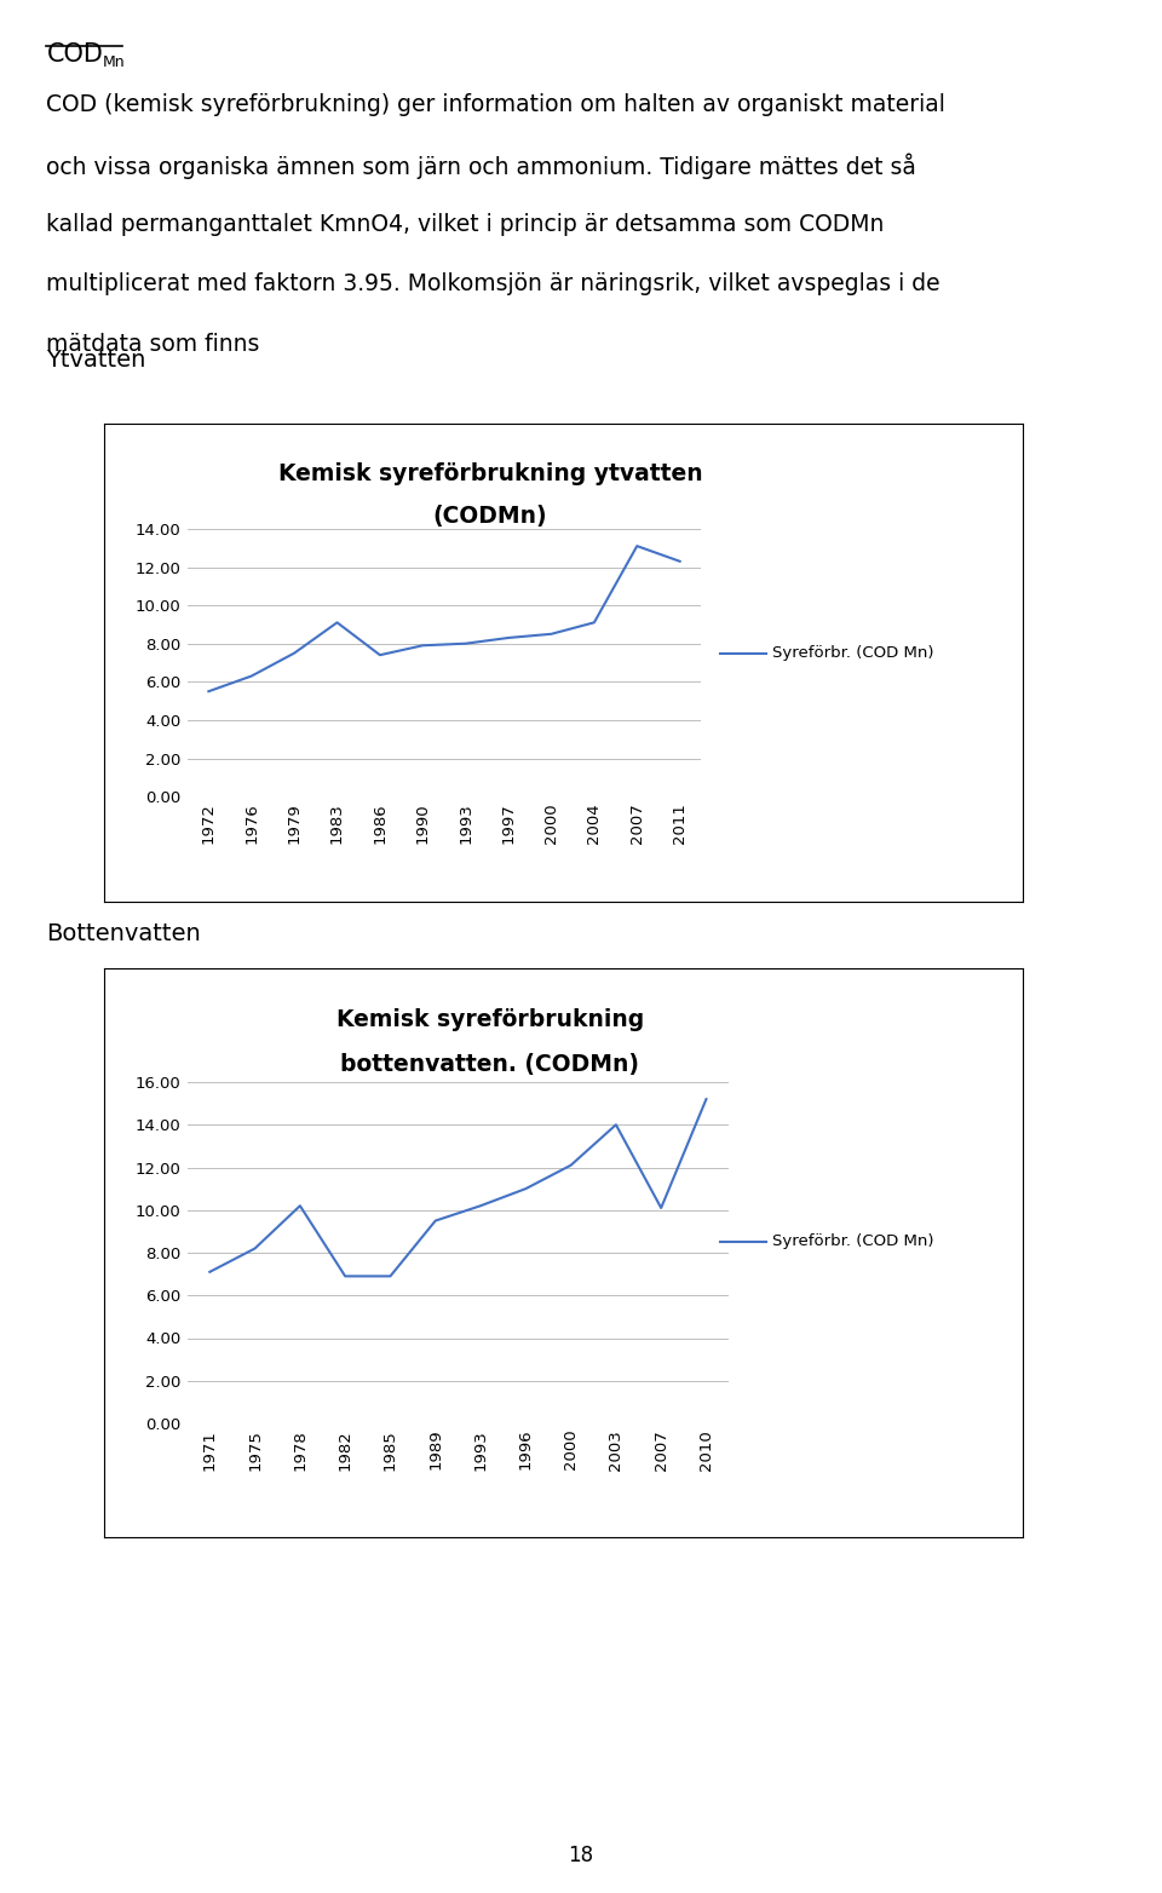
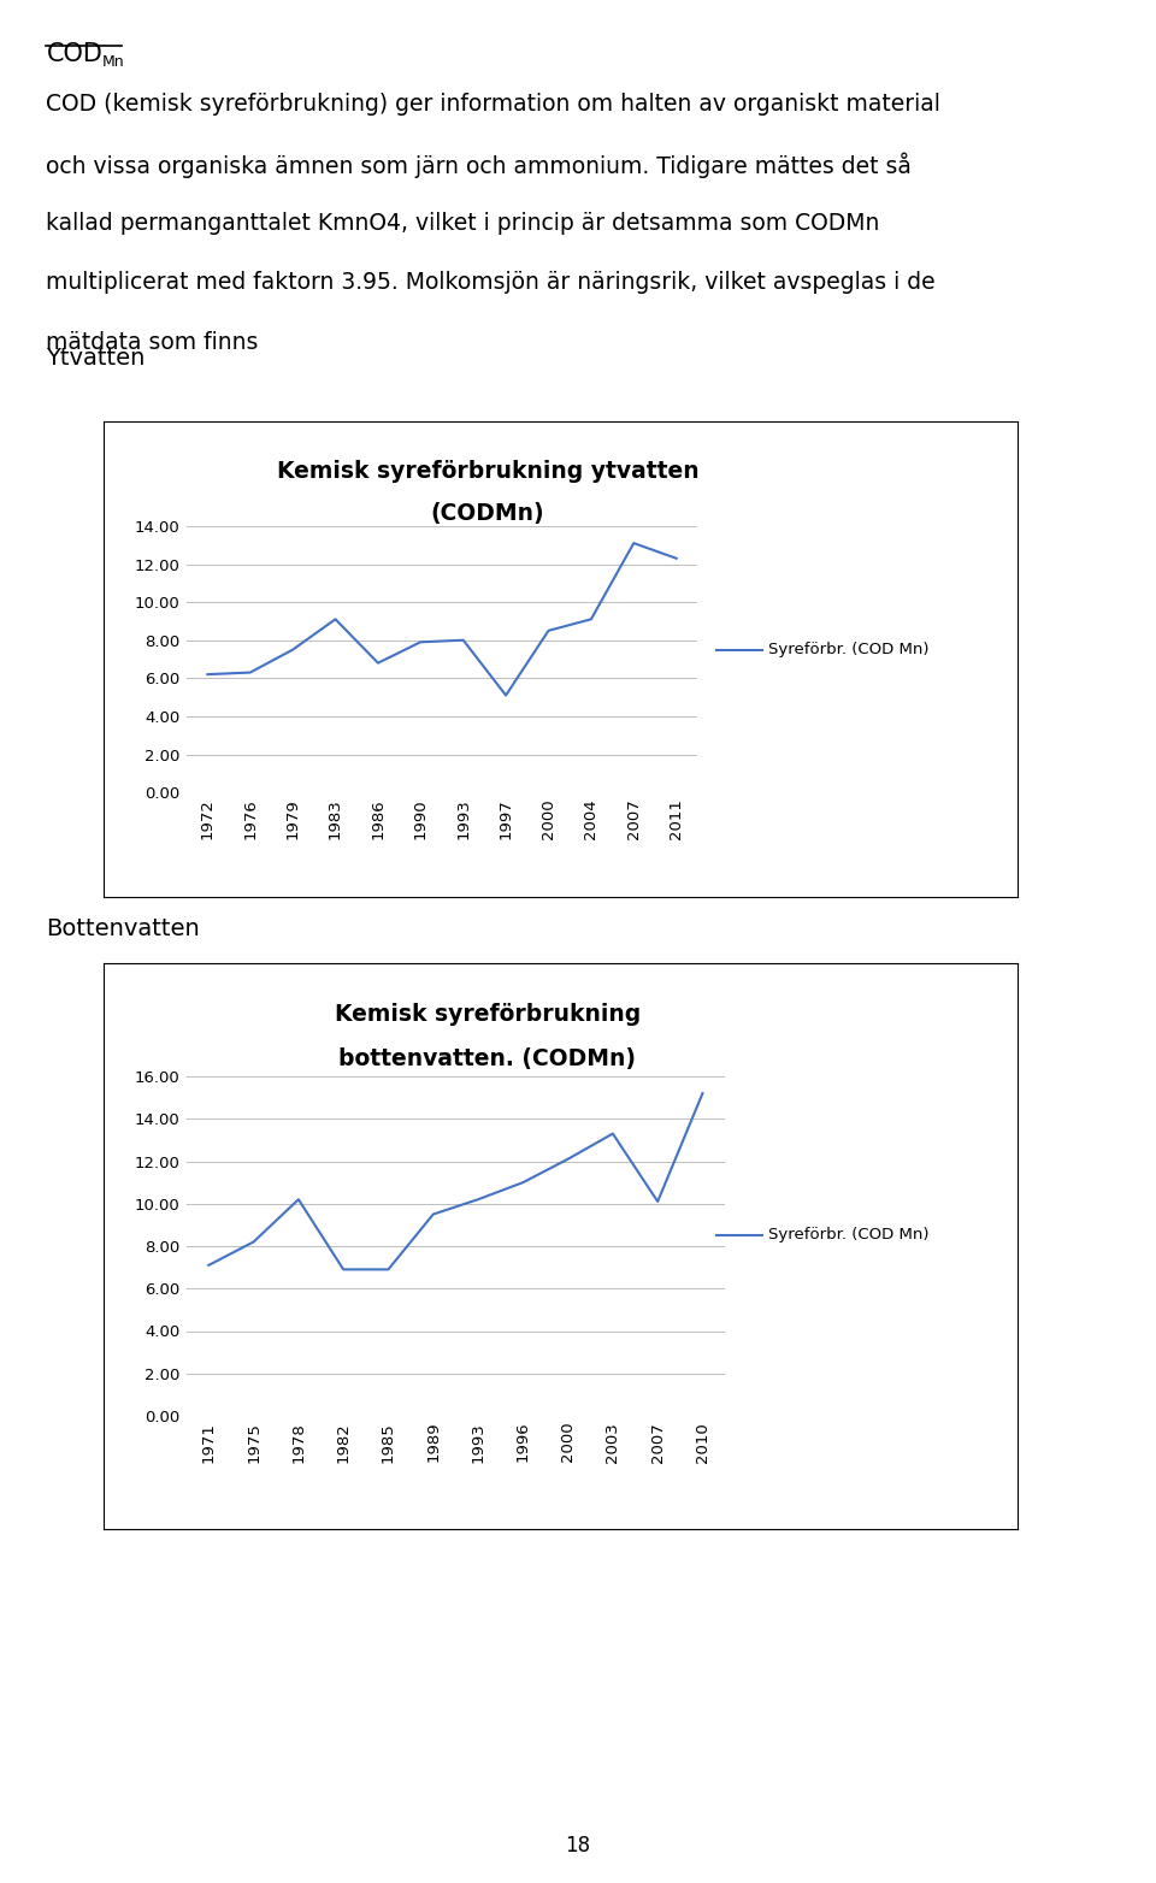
1972: 5.5 -> 6.2
1986: 7.4 -> 6.8
1997: 8.3 -> 5.1
2003: 14.0 -> 13.3
